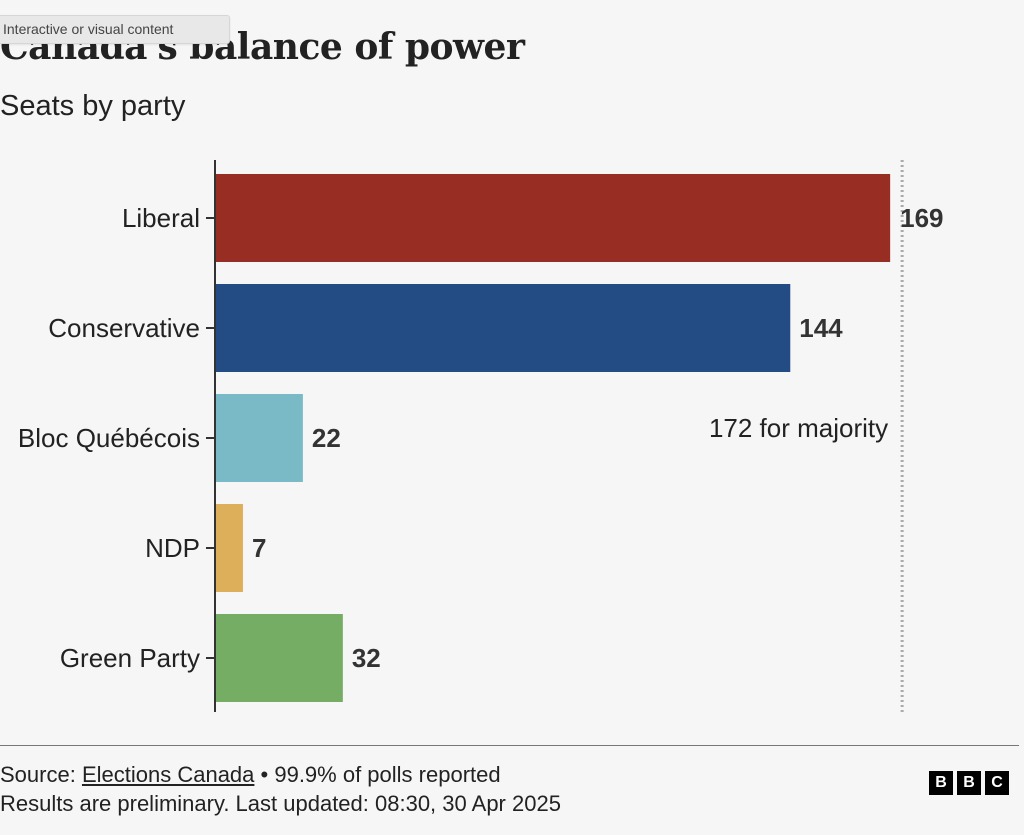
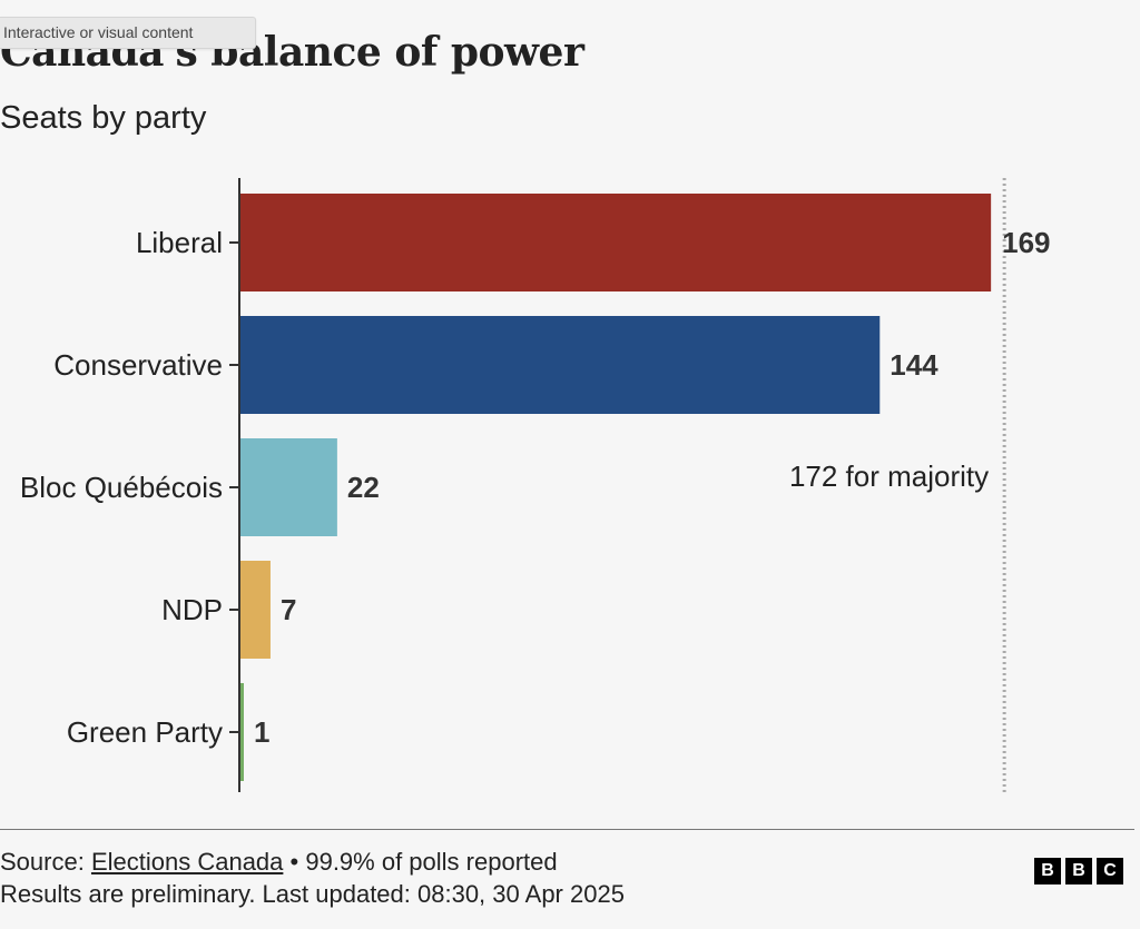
Green Party: 32 -> 1
